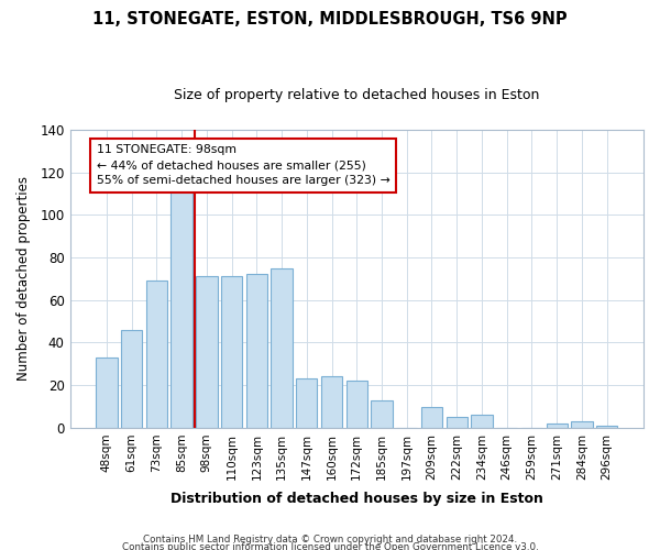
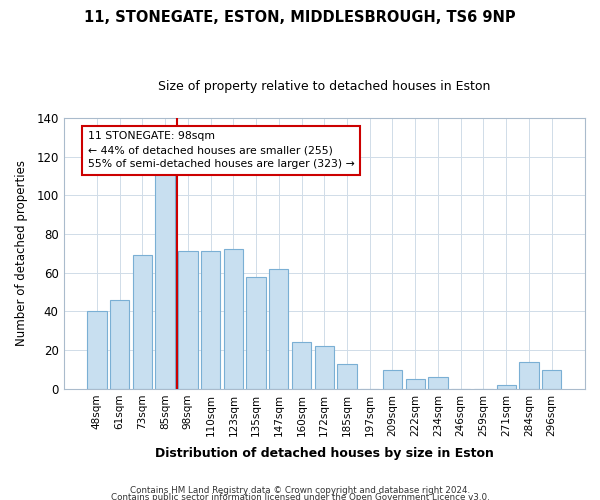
48sqm: 33 -> 40
135sqm: 75 -> 58
147sqm: 23 -> 62
284sqm: 3 -> 14
296sqm: 1 -> 10
